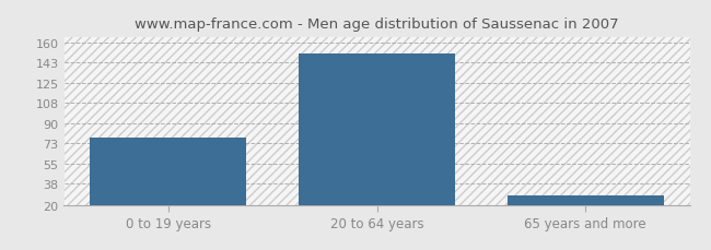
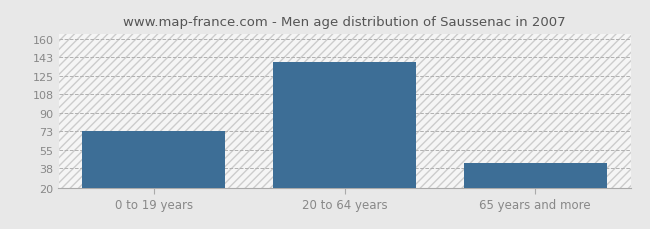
0 to 19 years: 78 -> 73
20 to 64 years: 150 -> 138
65 years and more: 28 -> 43
